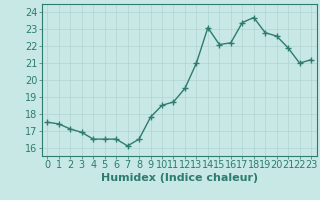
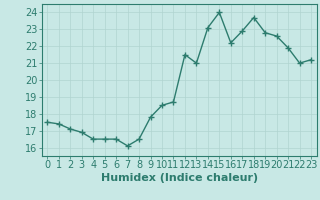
12: 19.5 -> 21.5
15: 22.1 -> 24.0
17: 23.4 -> 22.9
